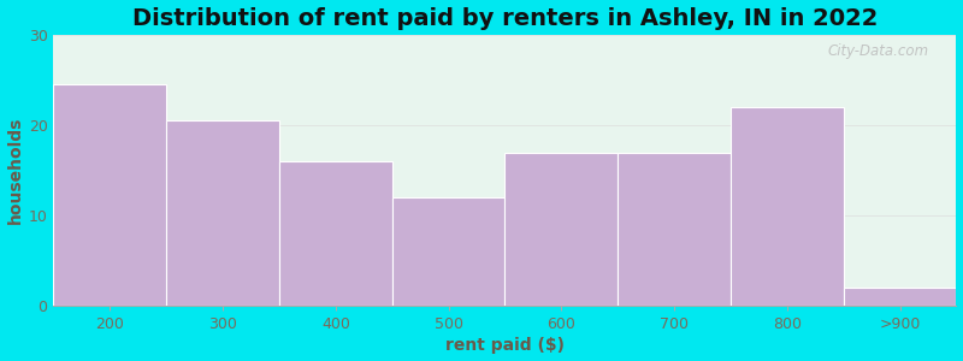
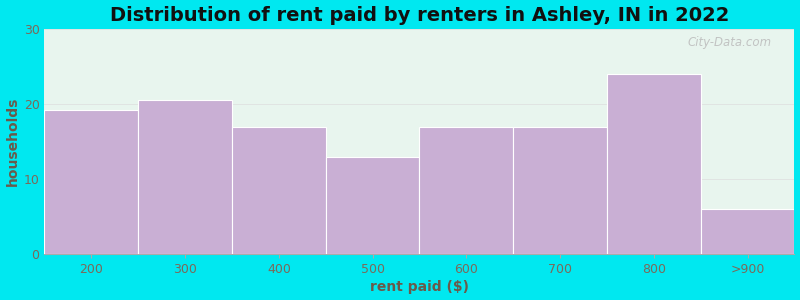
200: 24.5 -> 19.2
400: 16.0 -> 17.0
500: 12.0 -> 13.0
800: 22.0 -> 24.0
>900: 2.0 -> 6.0
